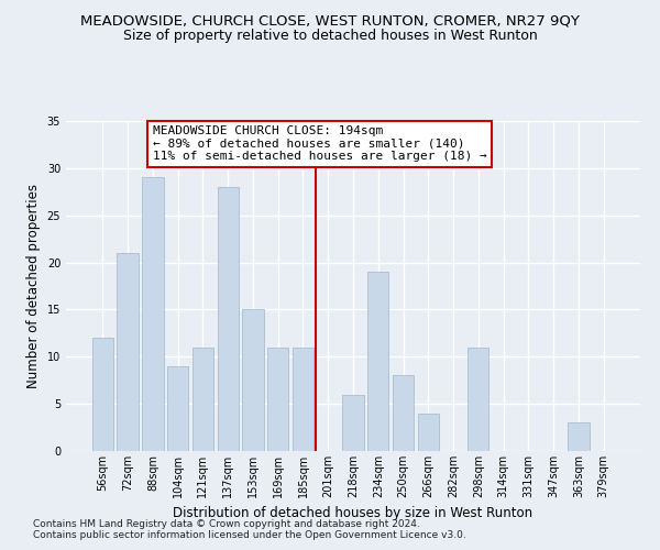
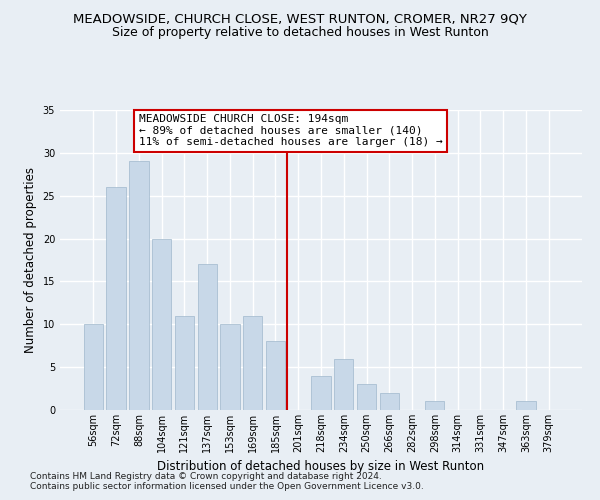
56sqm: 12 -> 10
72sqm: 21 -> 26
104sqm: 9 -> 20
137sqm: 28 -> 17
153sqm: 15 -> 10
185sqm: 11 -> 8
218sqm: 6 -> 4
234sqm: 19 -> 6
250sqm: 8 -> 3
266sqm: 4 -> 2
298sqm: 11 -> 1
363sqm: 3 -> 1
